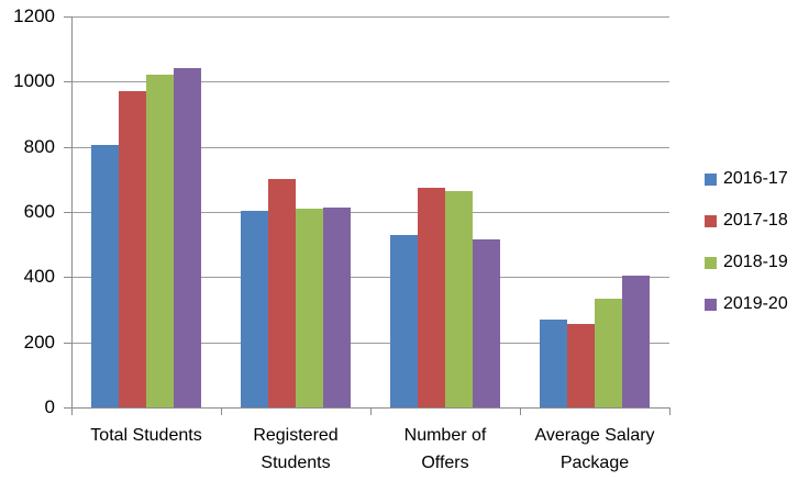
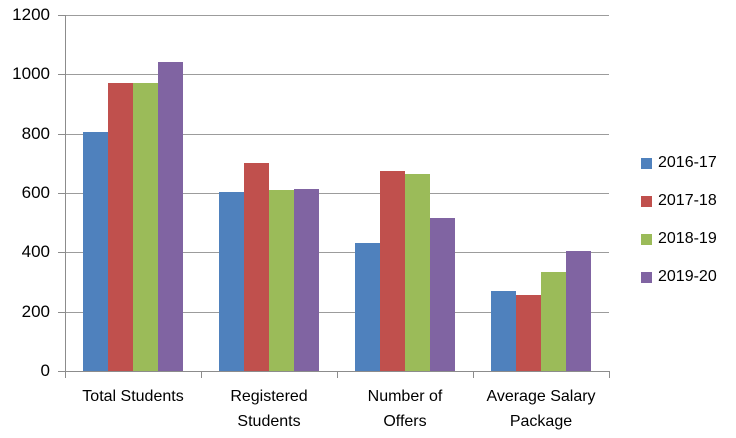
2018-19/Total Students: 1020 -> 970
2016-17/Number of Offers: 530 -> 430
